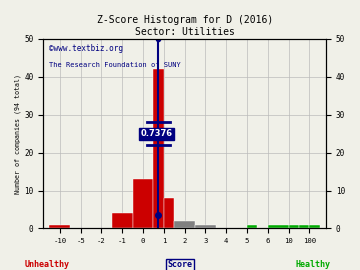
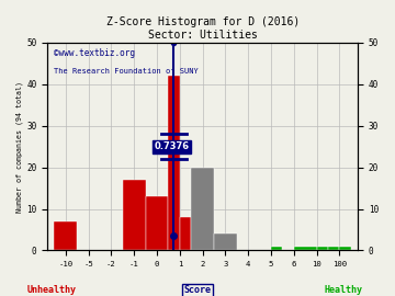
-10: 1 -> 7
-1: 4 -> 17
2: 2 -> 20
3: 1 -> 4
